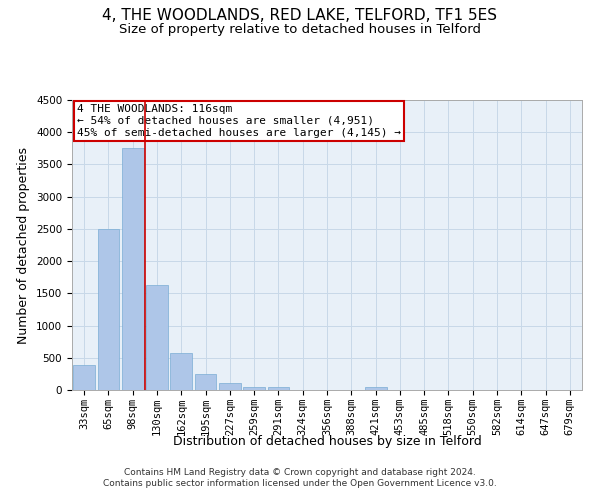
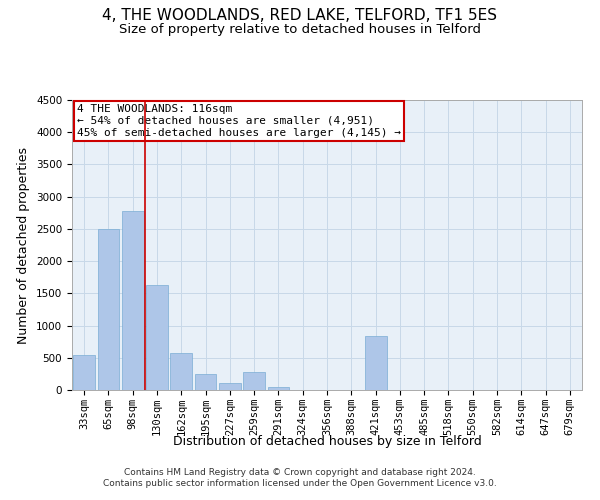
33sqm: 390 -> 540
98sqm: 3750 -> 2780
259sqm: 50 -> 280
421sqm: 50 -> 840
